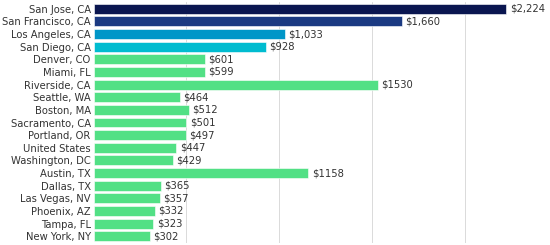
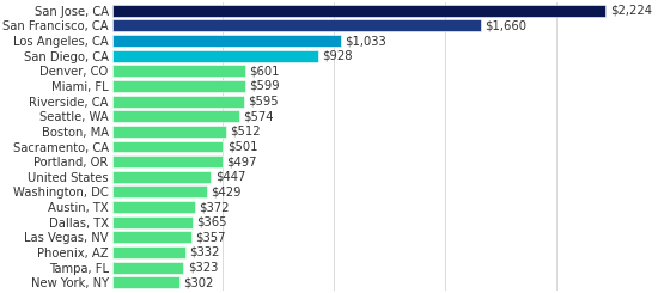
Riverside, CA: $1530 -> $595
Seattle, WA: $464 -> $574
Austin, TX: $1158 -> $372
